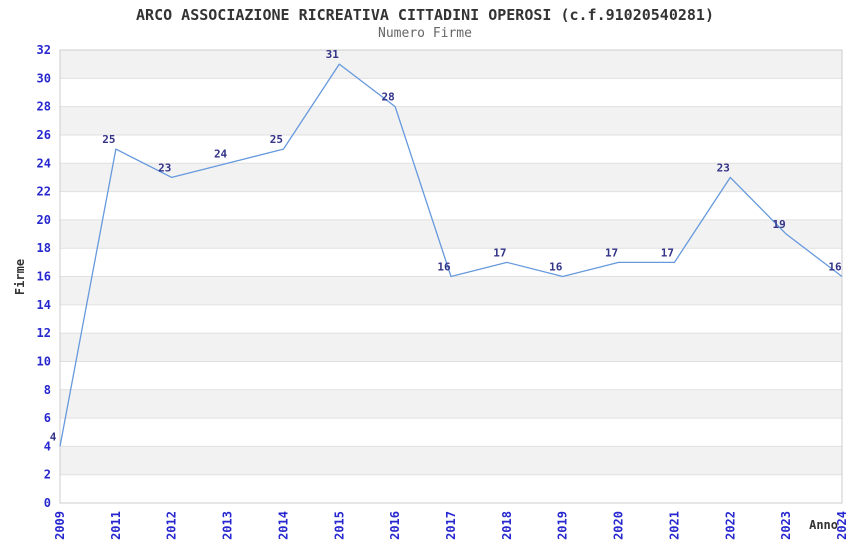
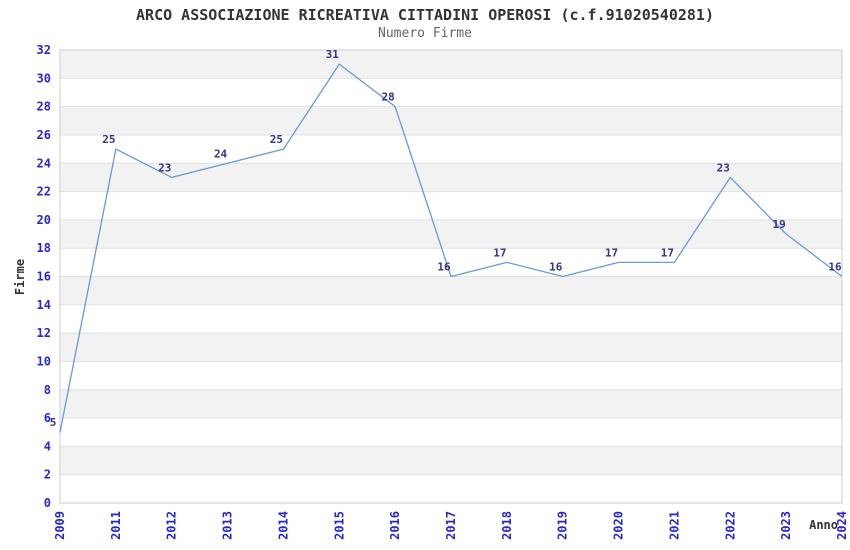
2009: 4 -> 5
